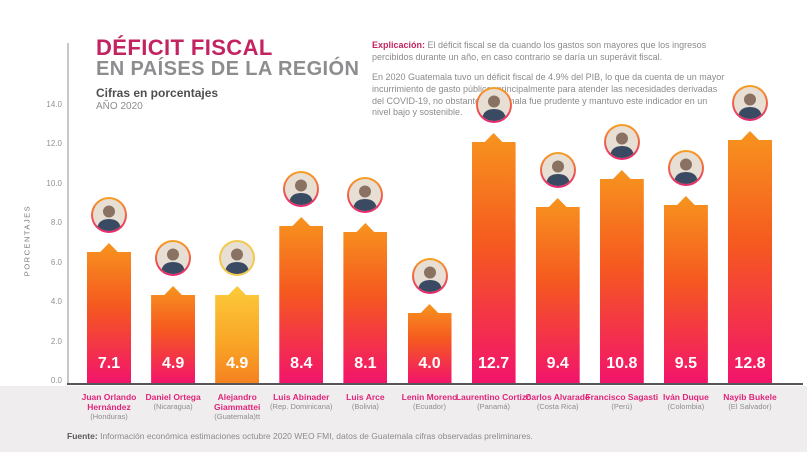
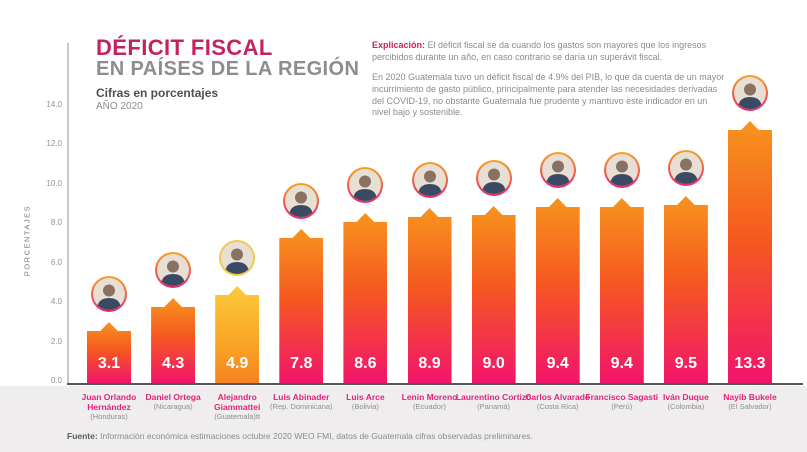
Juan Orlando Hernández: 7.1 -> 3.1
Daniel Ortega: 4.9 -> 4.3
Luis Abinader: 8.4 -> 7.8
Luis Arce: 8.1 -> 8.6
Lenin Moreno: 4.0 -> 8.9
Laurentino Cortizo: 12.7 -> 9.0
Francisco Sagasti: 10.8 -> 9.4
Nayib Bukele: 12.8 -> 13.3
